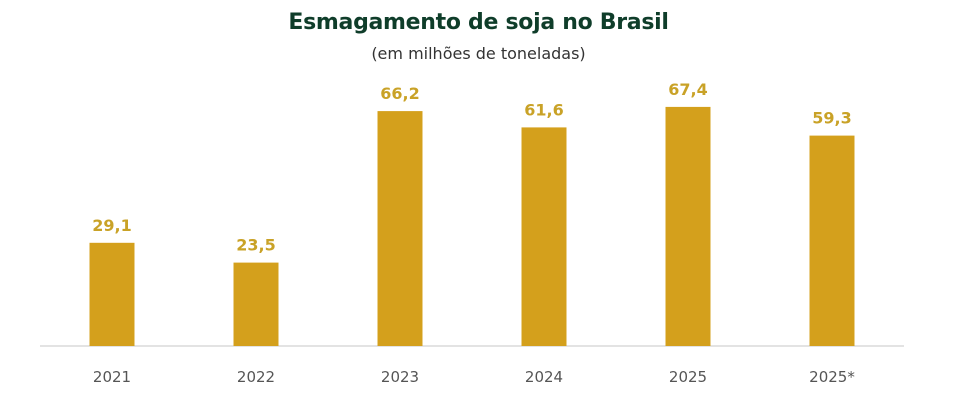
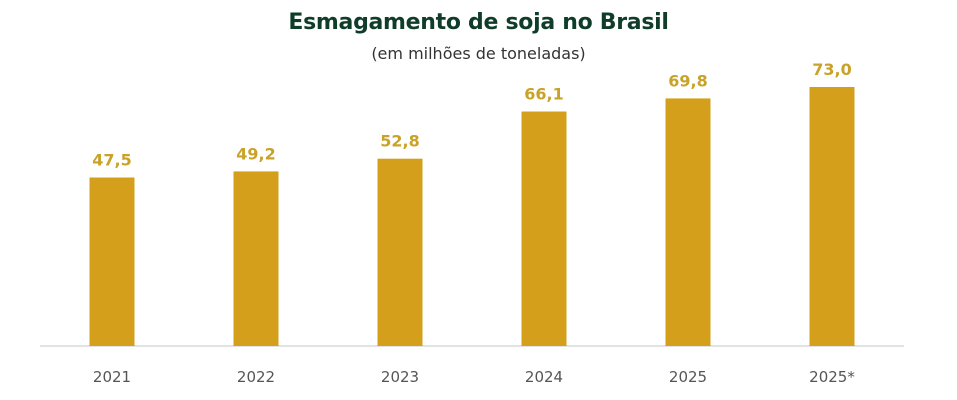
2021: 29,1 -> 47,5
2022: 23,5 -> 49,2
2023: 66,2 -> 52,8
2024: 61,6 -> 66,1
2025: 67,4 -> 69,8
2025*: 59,3 -> 73,0
